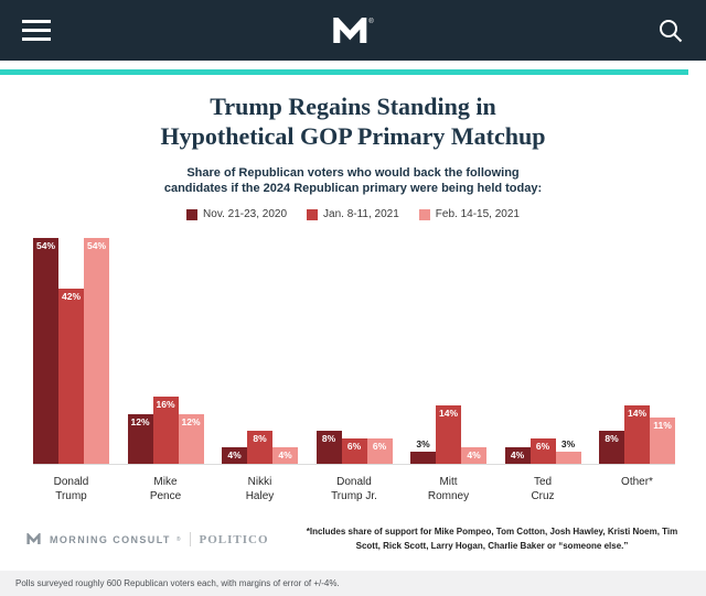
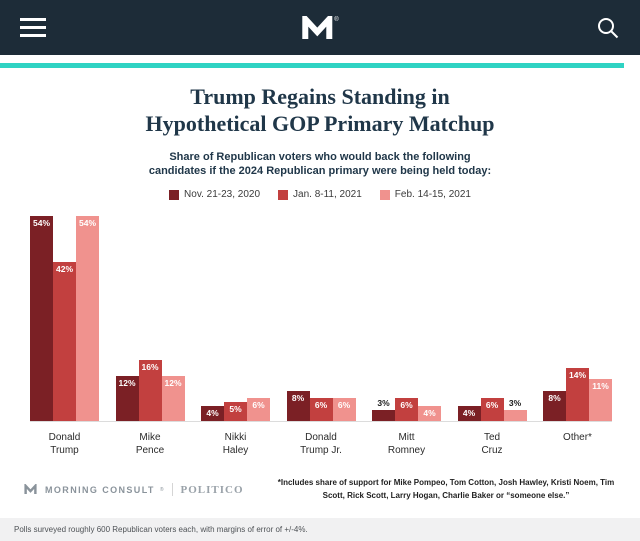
Jan. 8-11, 2021/Nikki Haley: 8% -> 5%
Feb. 14-15, 2021/Nikki Haley: 4% -> 6%
Jan. 8-11, 2021/Mitt Romney: 14% -> 6%
